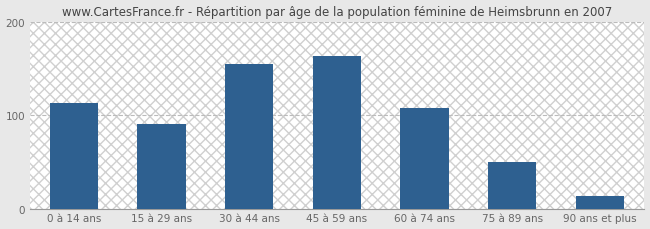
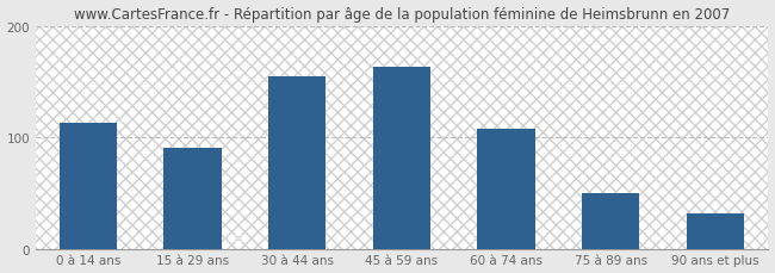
90 ans et plus: 13 -> 32
